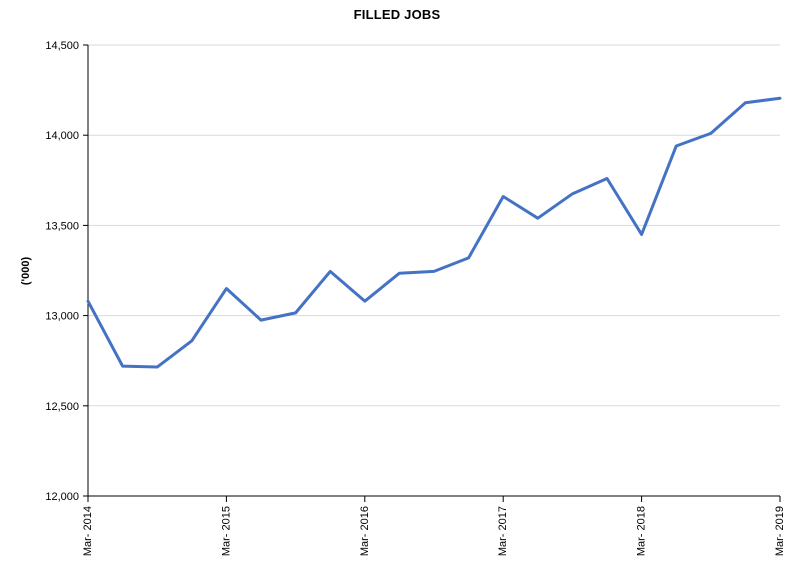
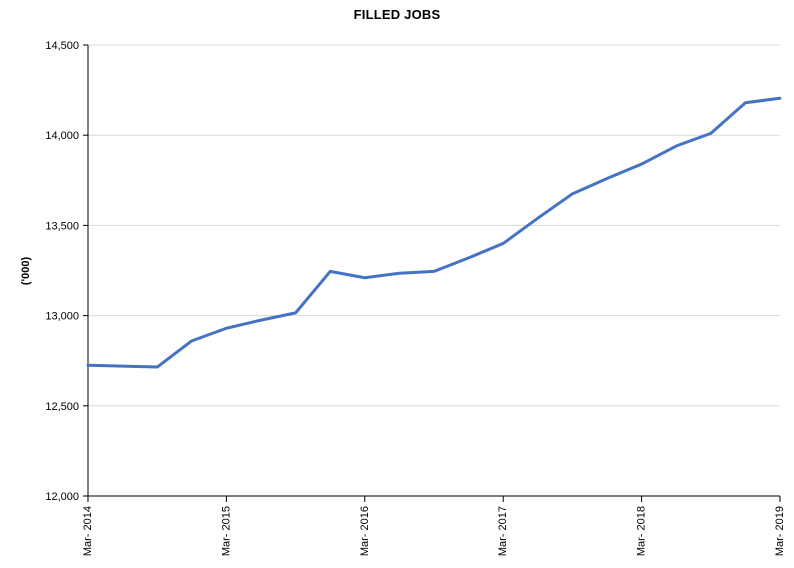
Mar-2014: 13080 -> 12720
Mar-2015: 13150 -> 12930
Mar-2016: 13080 -> 13210
Mar-2017: 13660 -> 13400
Mar-2018: 13450 -> 13840
